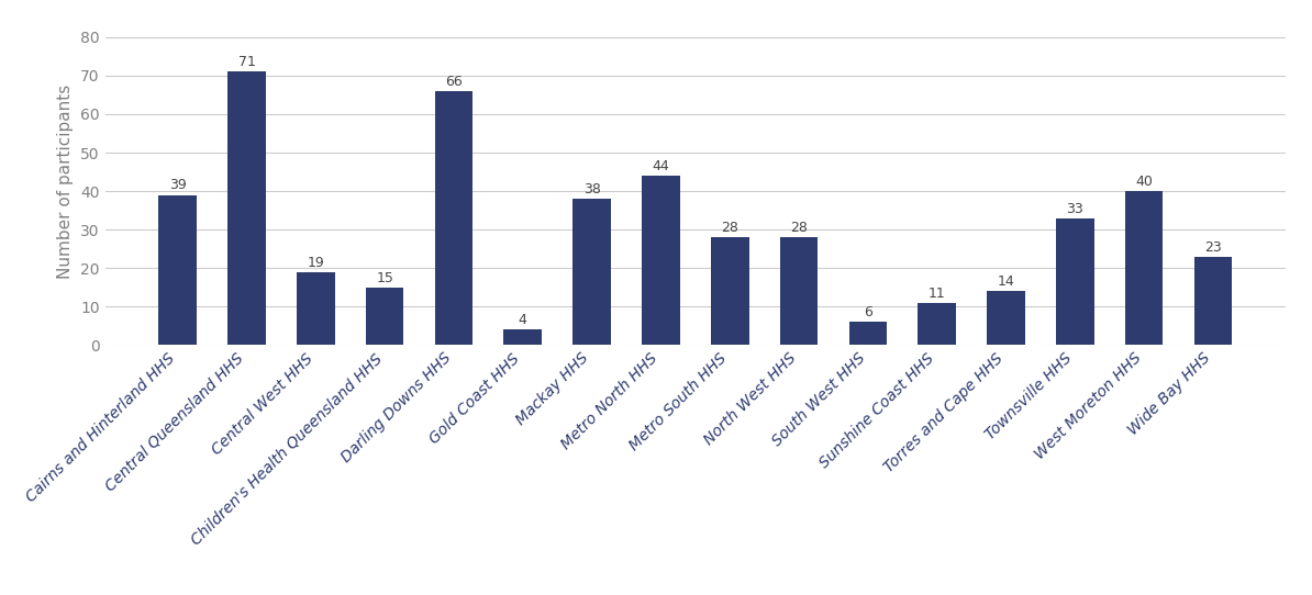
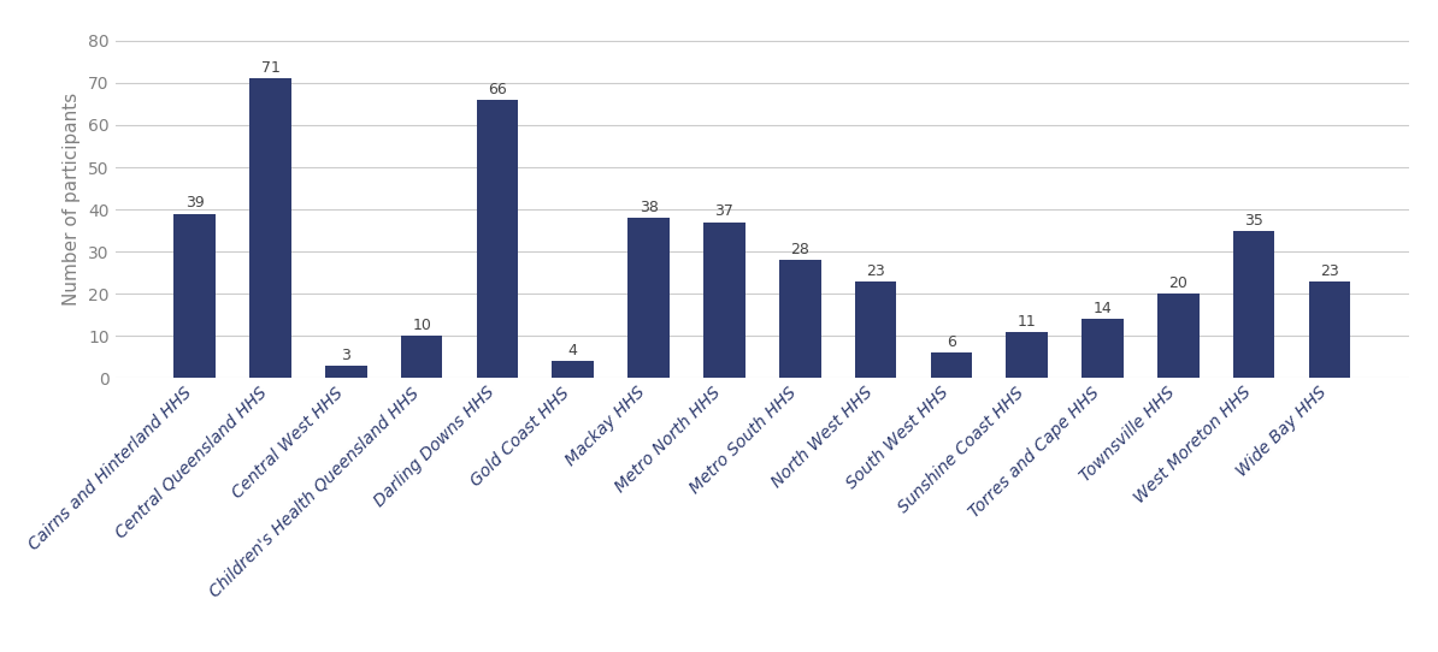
Central West HHS: 19 -> 3
Children's Health Queensland HHS: 15 -> 10
Metro North HHS: 44 -> 37
North West HHS: 28 -> 23
Townsville HHS: 33 -> 20
West Moreton HHS: 40 -> 35
